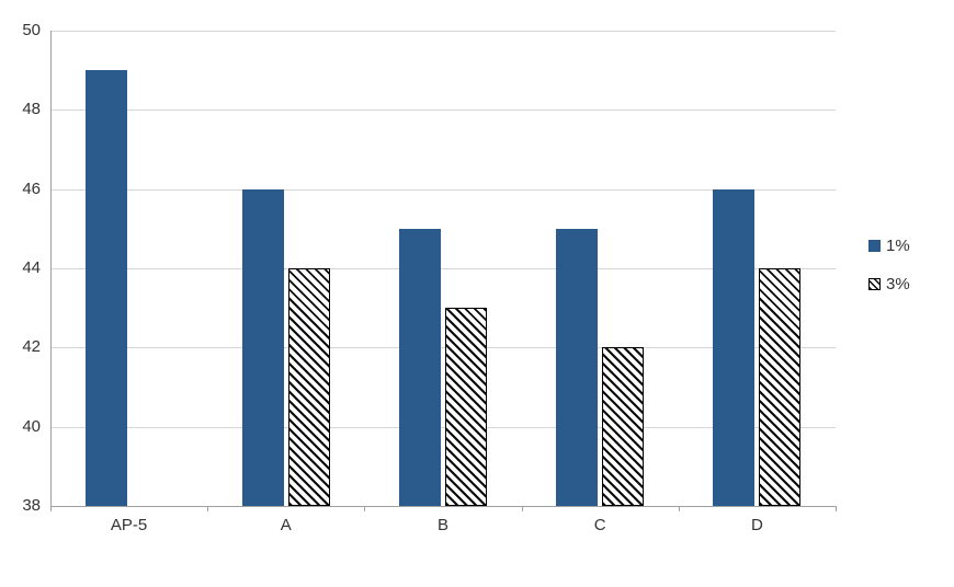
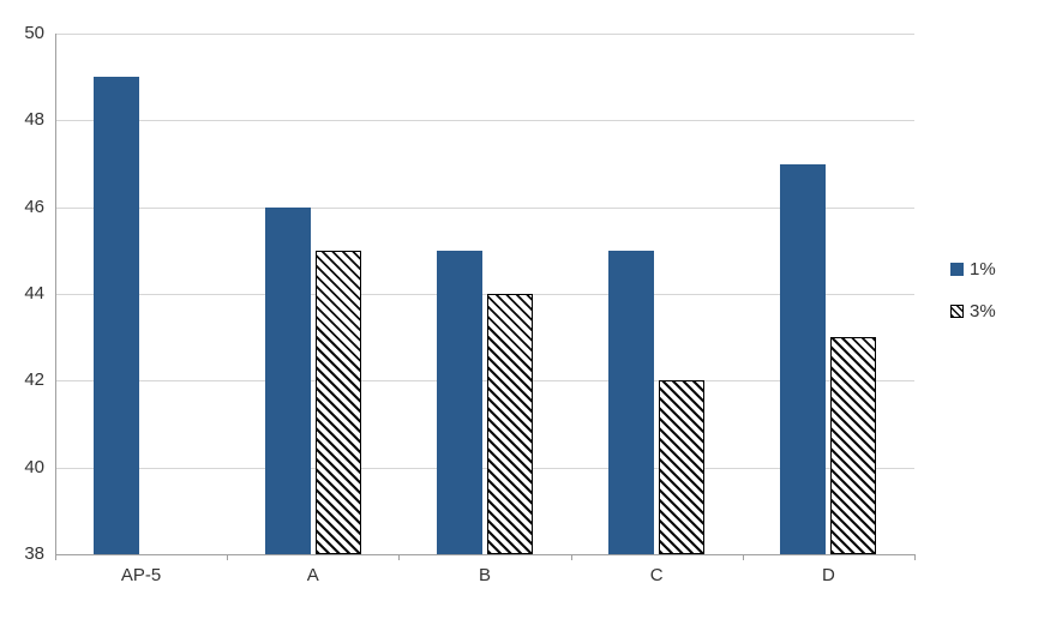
3%/A: 44 -> 45
3%/B: 43 -> 44
1%/D: 46 -> 47
3%/D: 44 -> 43
